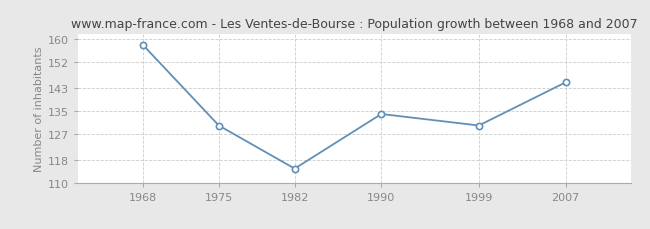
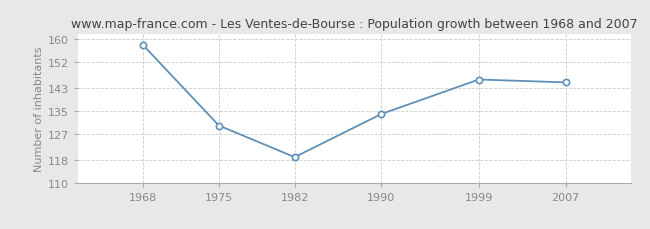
1982: 115 -> 119
1999: 130 -> 146
